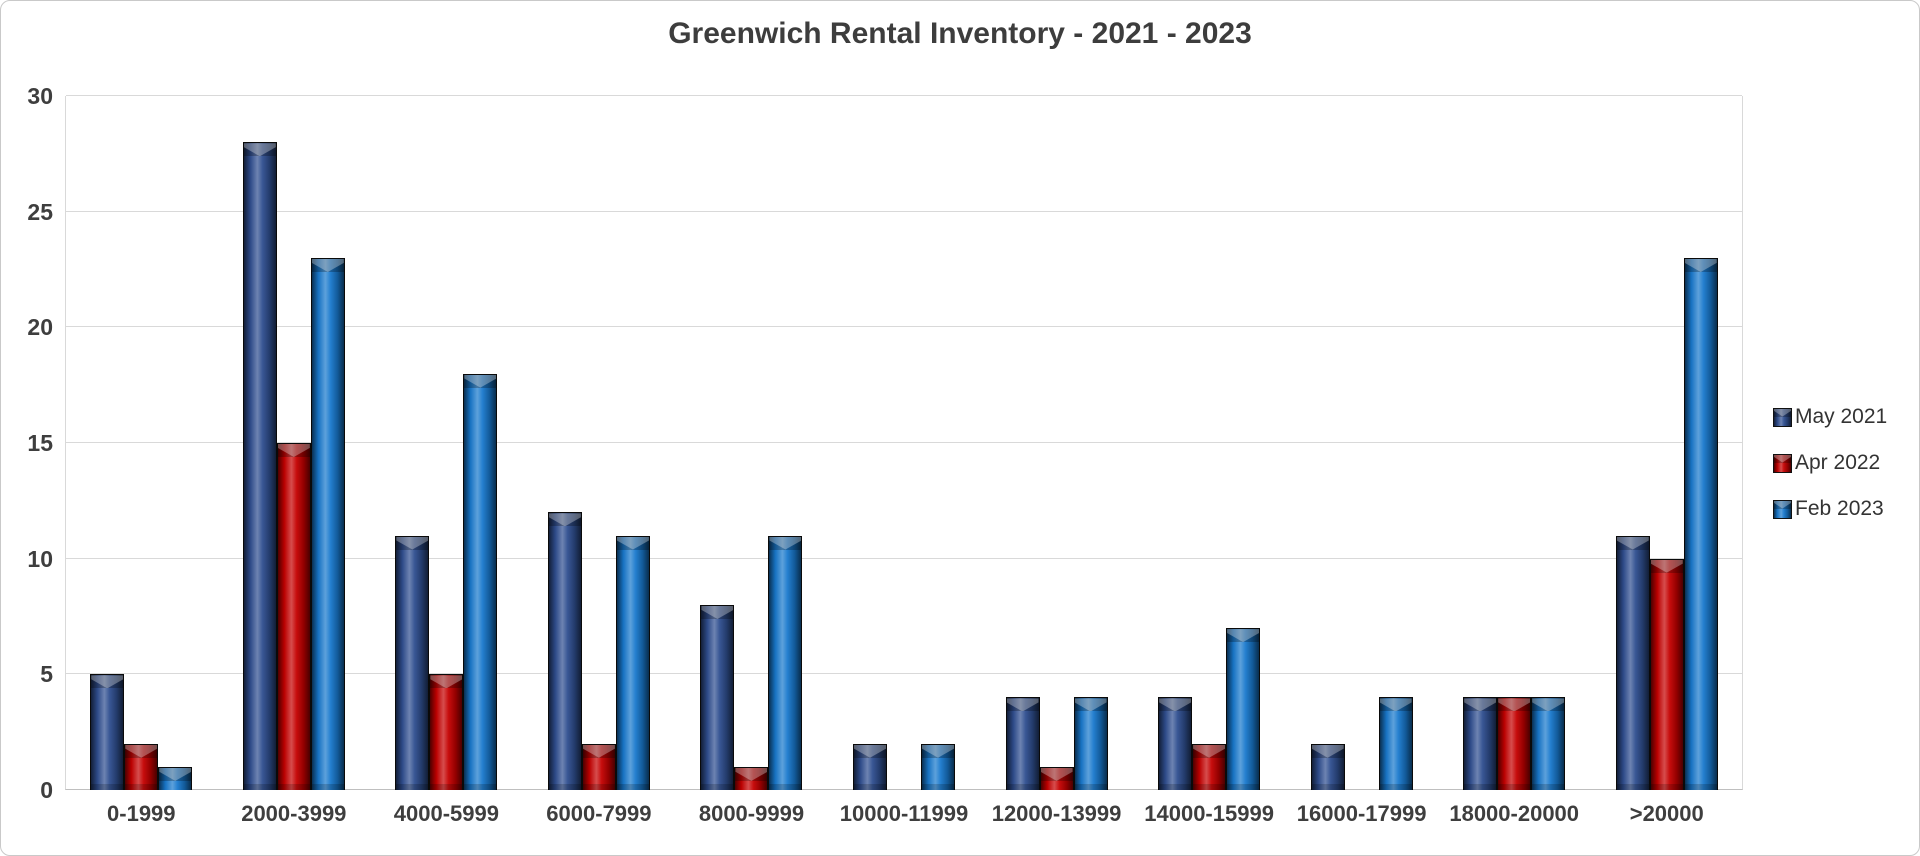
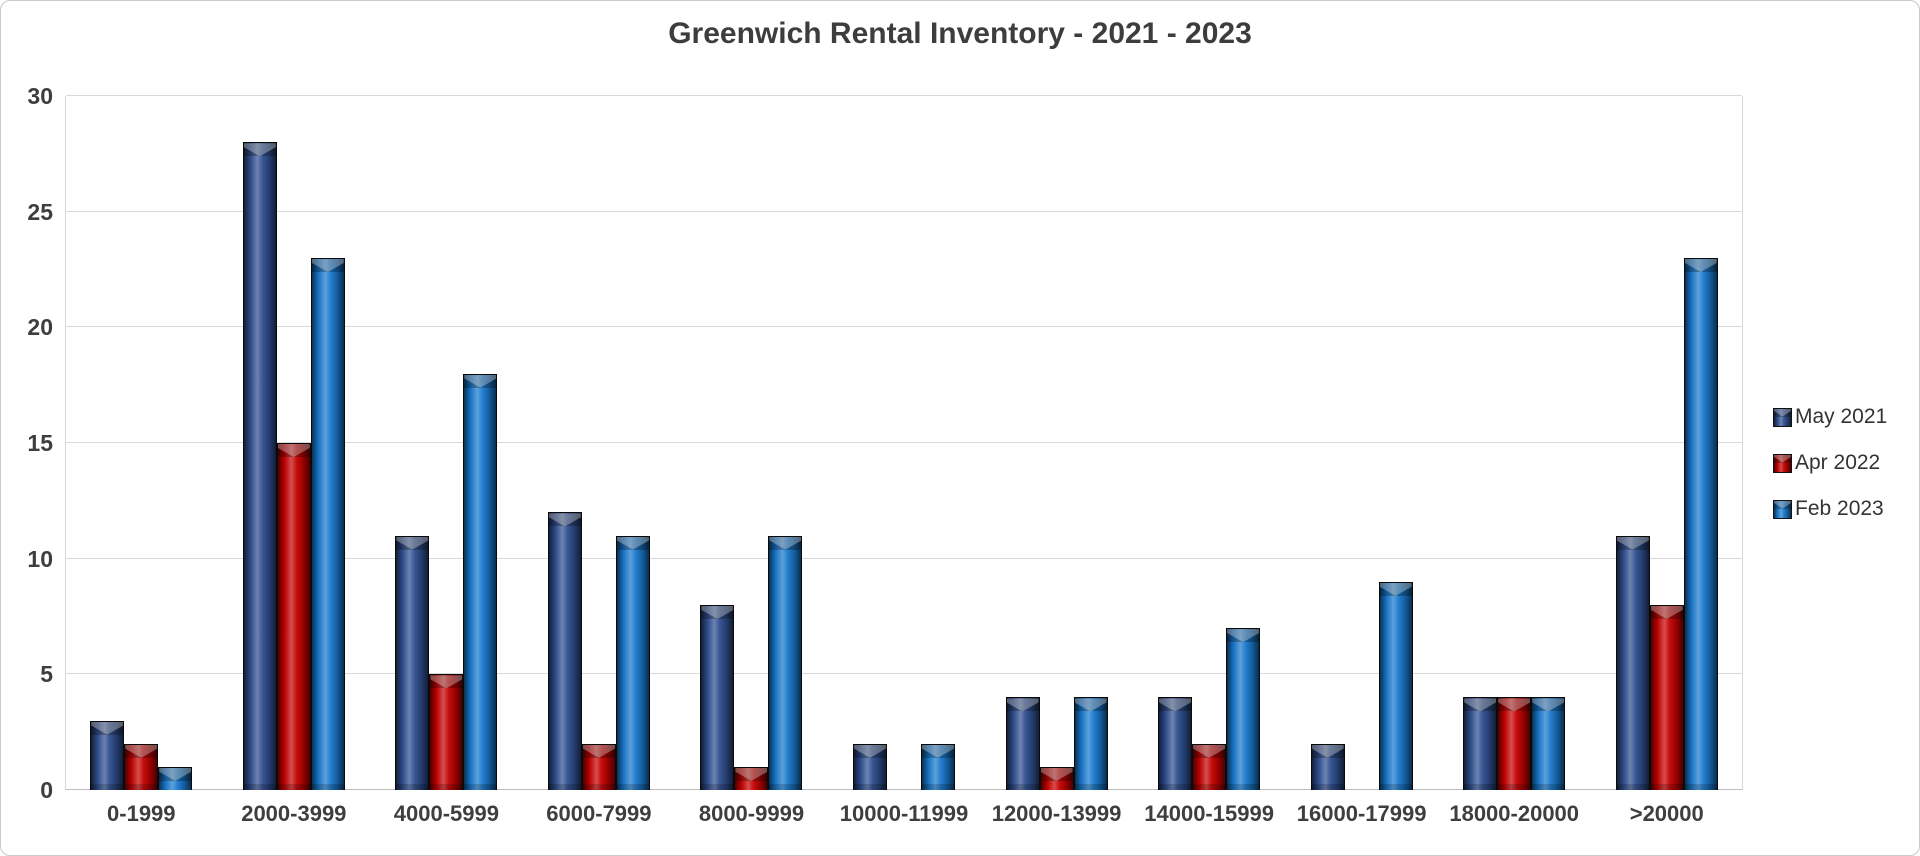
May 2021/0-1999: 5 -> 3
Feb 2023/16000-17999: 4 -> 9
Apr 2022/>20000: 10 -> 8
